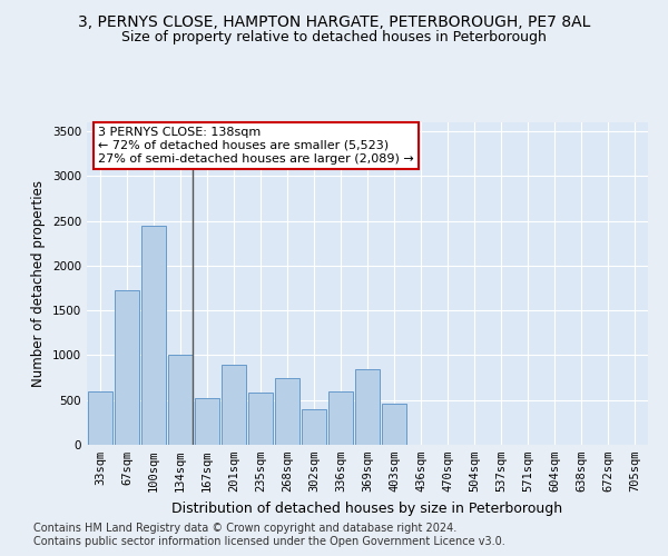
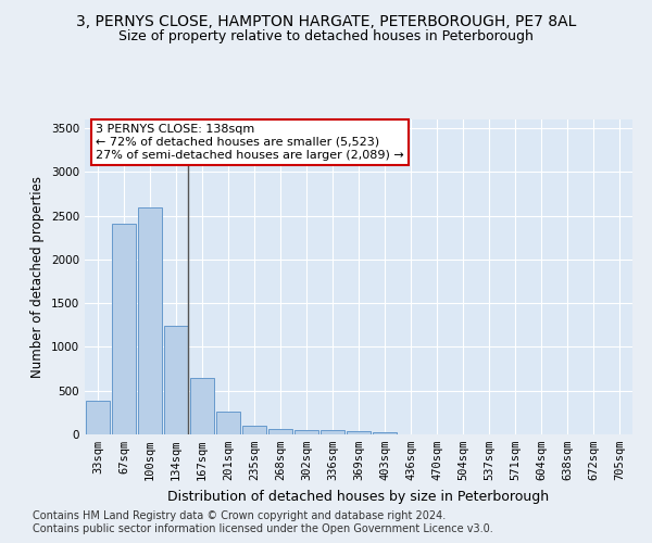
33sqm: 600 -> 390
67sqm: 1720 -> 2410
100sqm: 2440 -> 2600
134sqm: 1000 -> 1240
167sqm: 520 -> 640
201sqm: 900 -> 260
235sqm: 580 -> 100
268sqm: 740 -> 60
302sqm: 400 -> 60
336sqm: 600 -> 50
369sqm: 840 -> 40
403sqm: 460 -> 30
